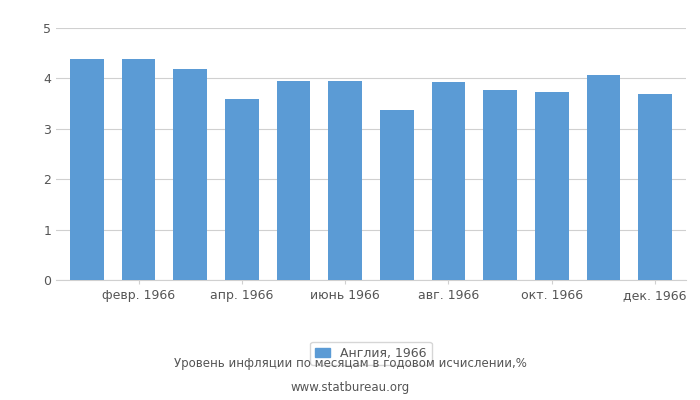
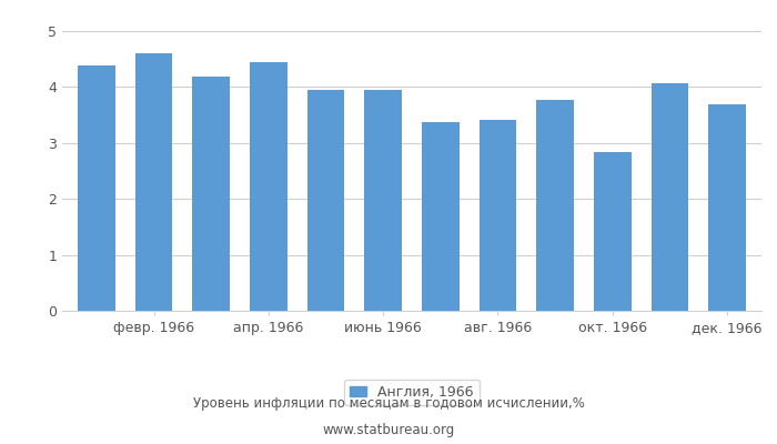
февр. 1966: 4.38 -> 4.60
апр. 1966: 3.60 -> 4.44
авг. 1966: 3.93 -> 3.42
окт. 1966: 3.73 -> 2.84
